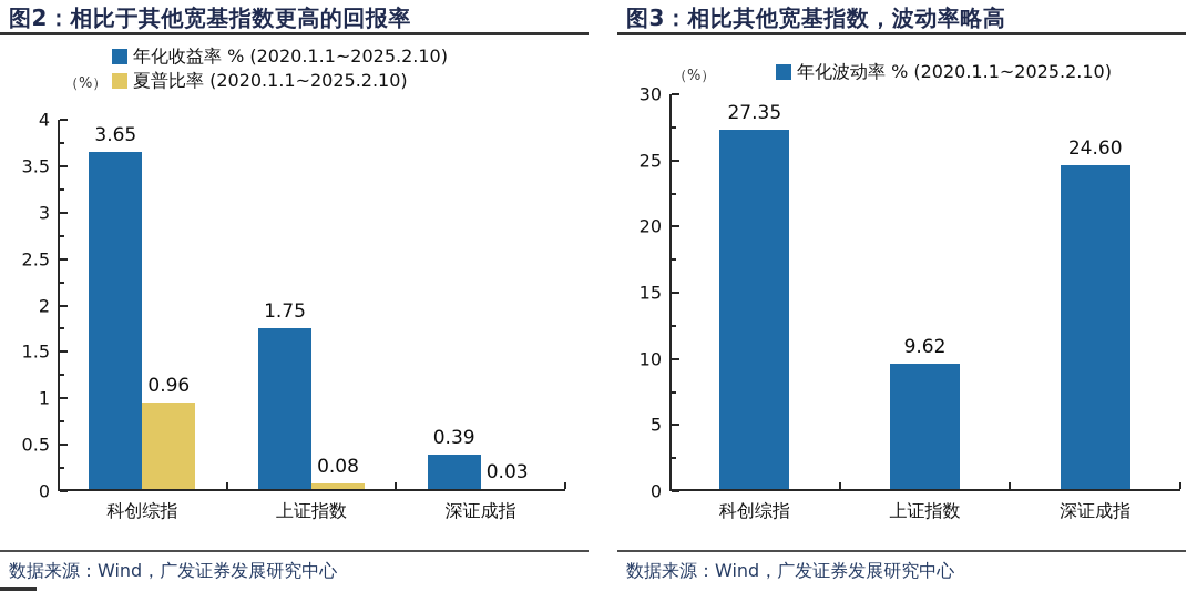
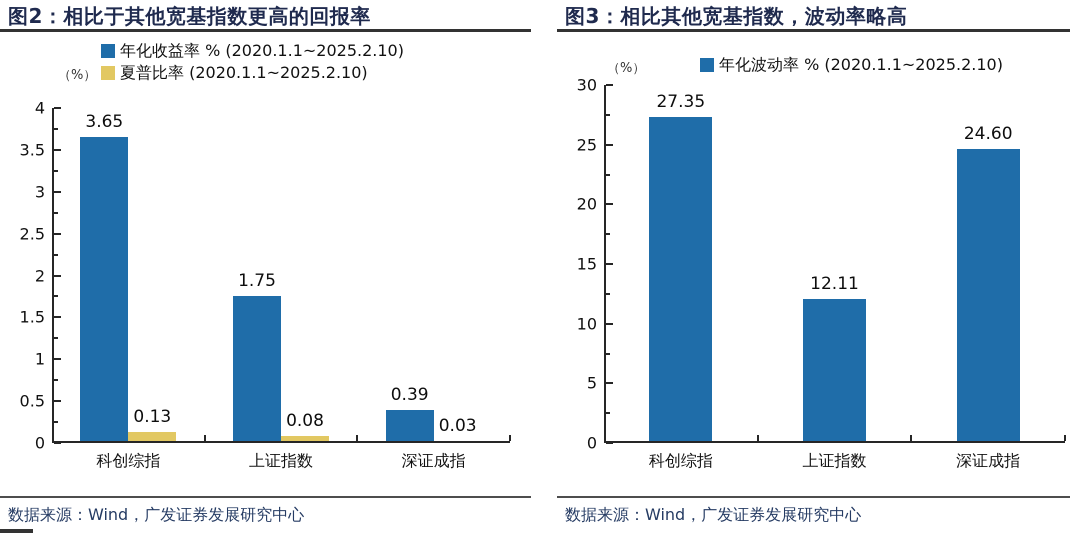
图2：相比于其他宽基指数更高的回报率/夏普比率 (2020.1.1~2025.2.10)/科创综指: 0.96 -> 0.13
图3：相比其他宽基指数，波动率略高/上证指数: 9.62 -> 12.11
